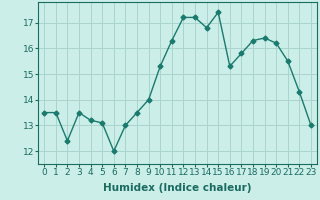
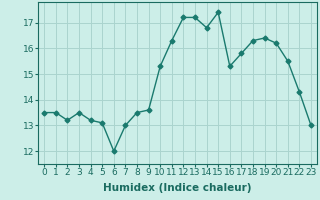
2: 12.4 -> 13.2
9: 14.0 -> 13.6
